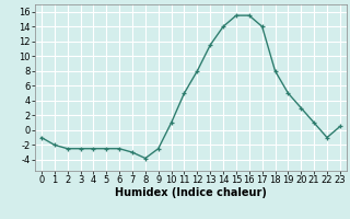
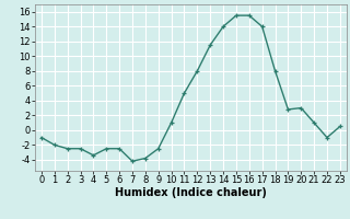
4: -2.5 -> -3.4
7: -3.0 -> -4.2
19: 5.0 -> 2.8
